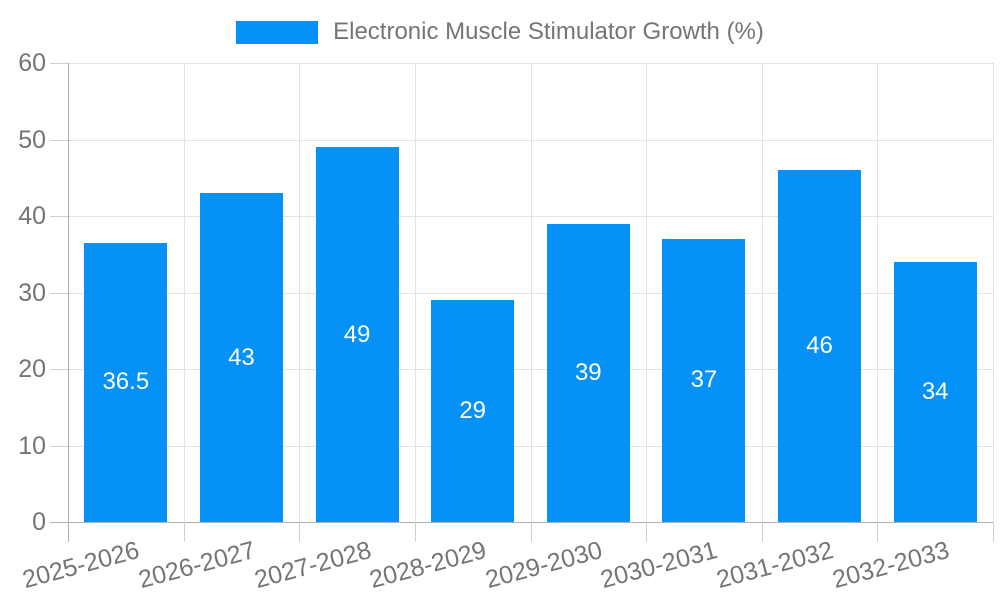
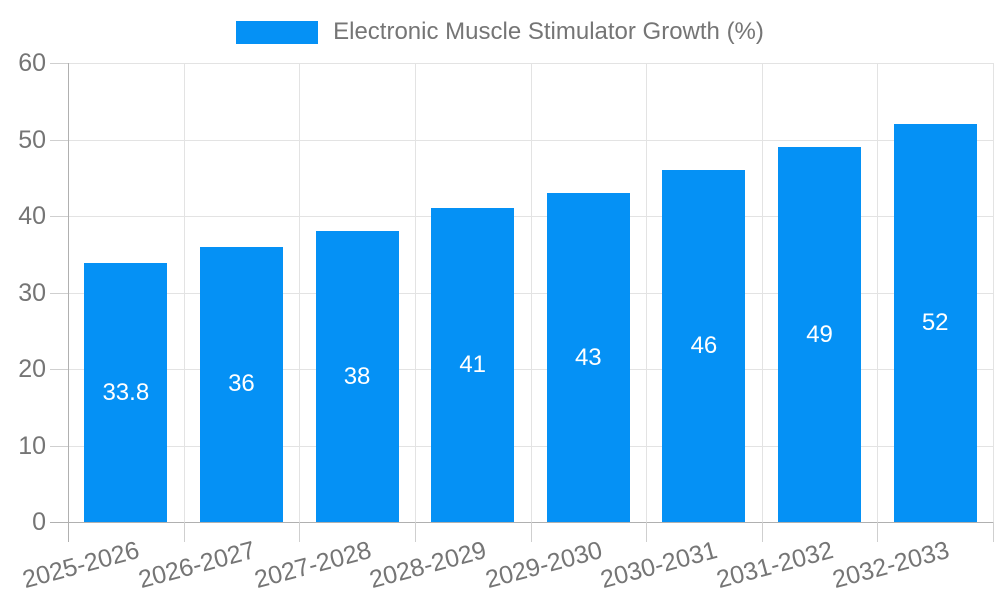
2025-2026: 36.5 -> 33.8
2026-2027: 43 -> 36
2027-2028: 49 -> 38
2028-2029: 29 -> 41
2029-2030: 39 -> 43
2030-2031: 37 -> 46
2031-2032: 46 -> 49
2032-2033: 34 -> 52
